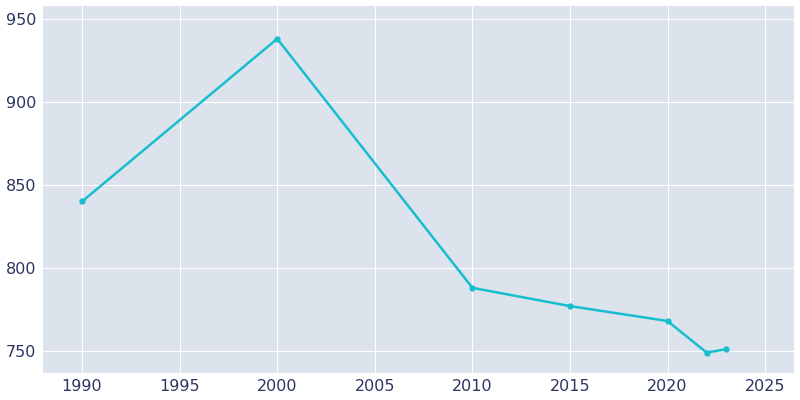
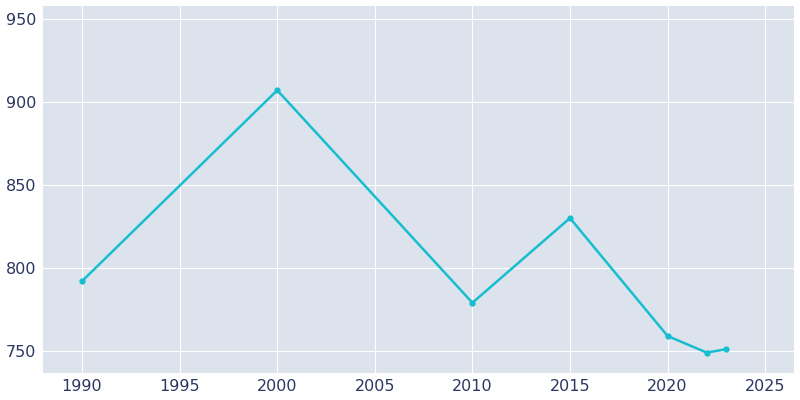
1990: 840 -> 792
2000: 938 -> 907
2010: 788 -> 779
2015: 777 -> 830
2020: 768 -> 759
